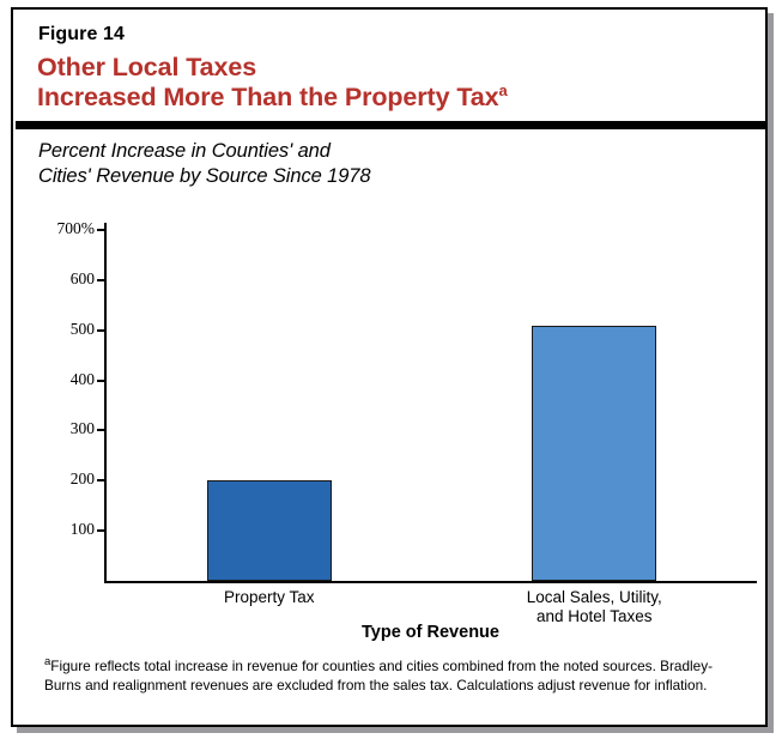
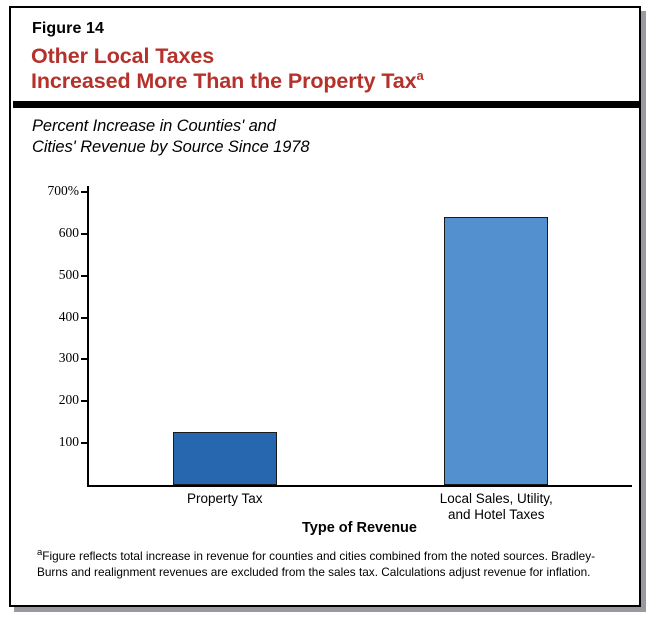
Property Tax: 200% -> 130%
Local Sales, Utility, and Hotel Taxes: 510% -> 640%
